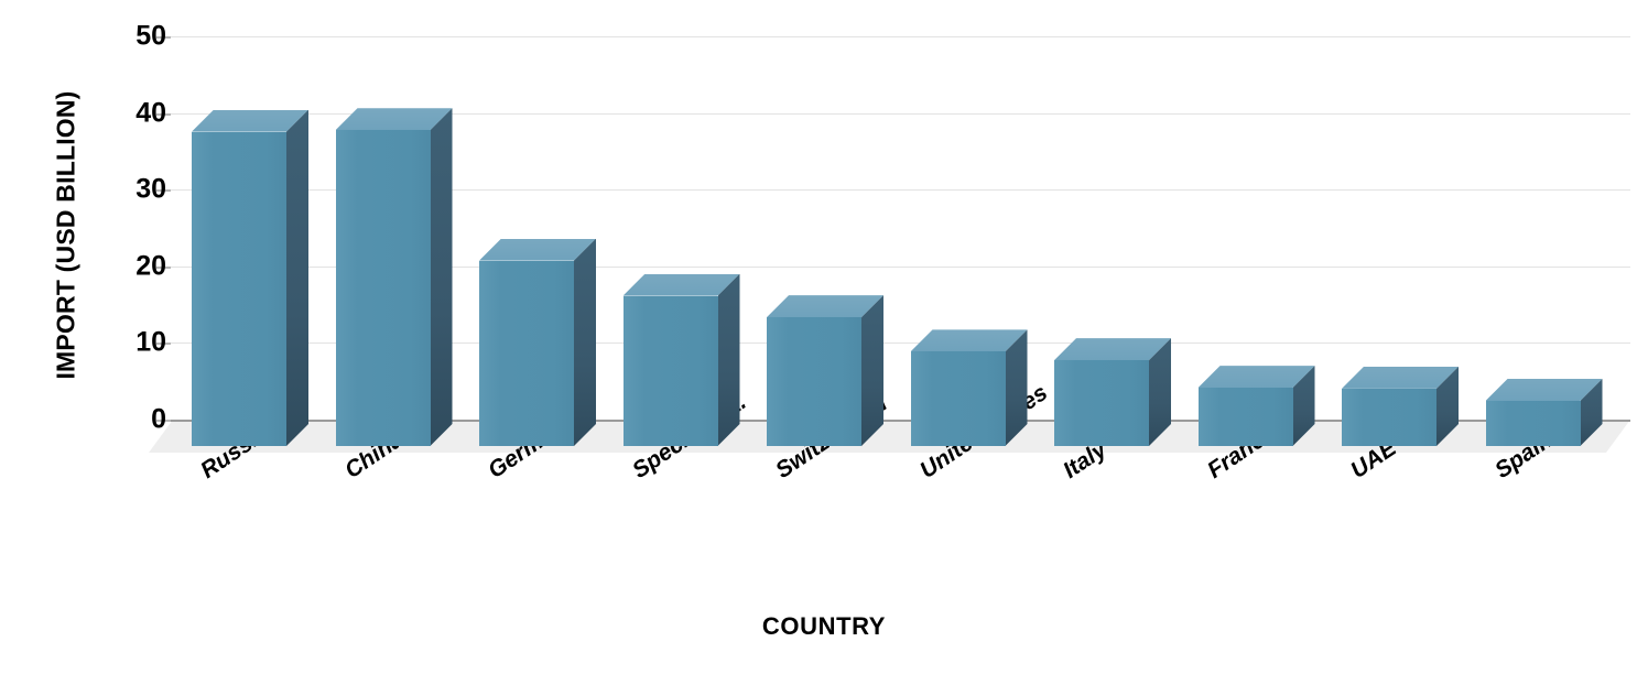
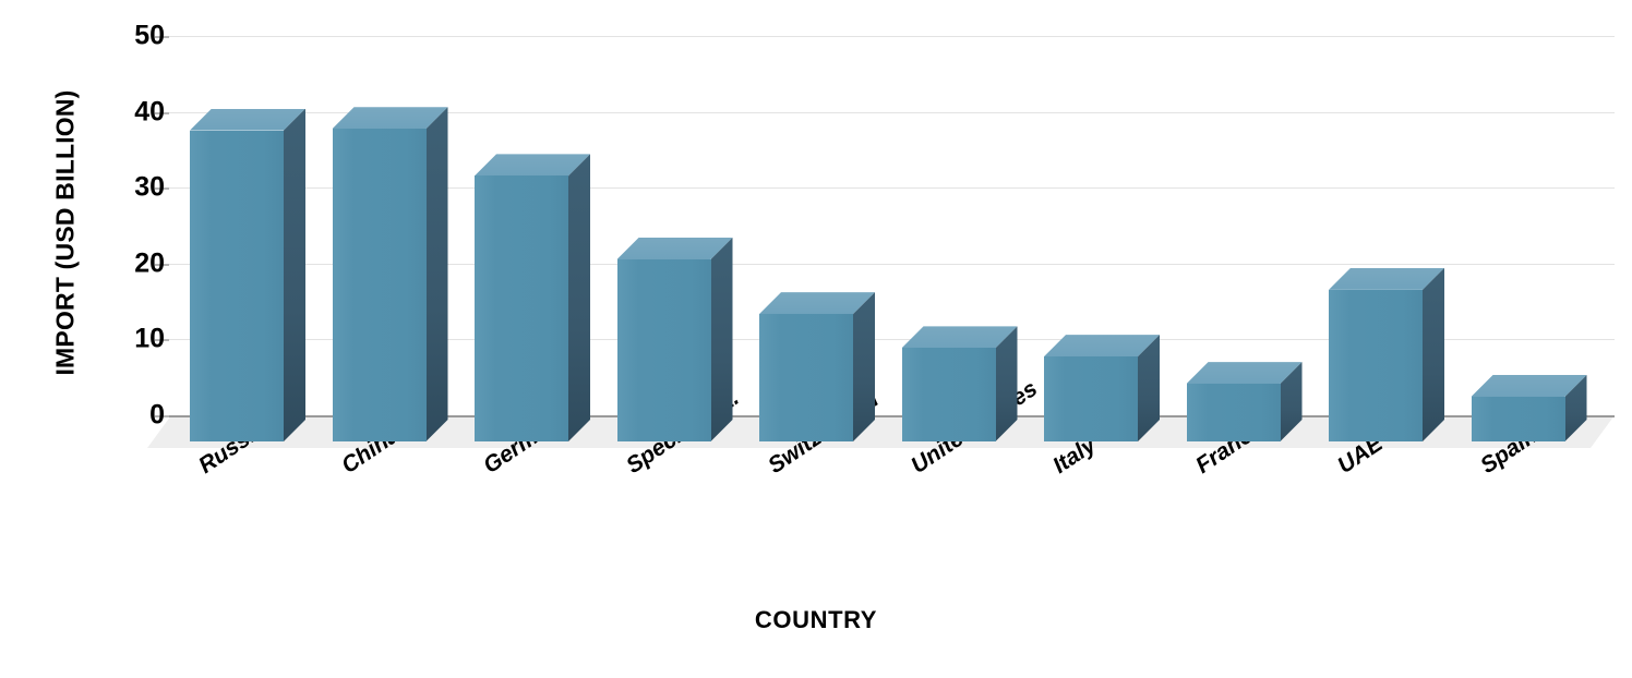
Germany: 24 -> 35
Special Cat.: 20 -> 24
UAE: 8 -> 20
